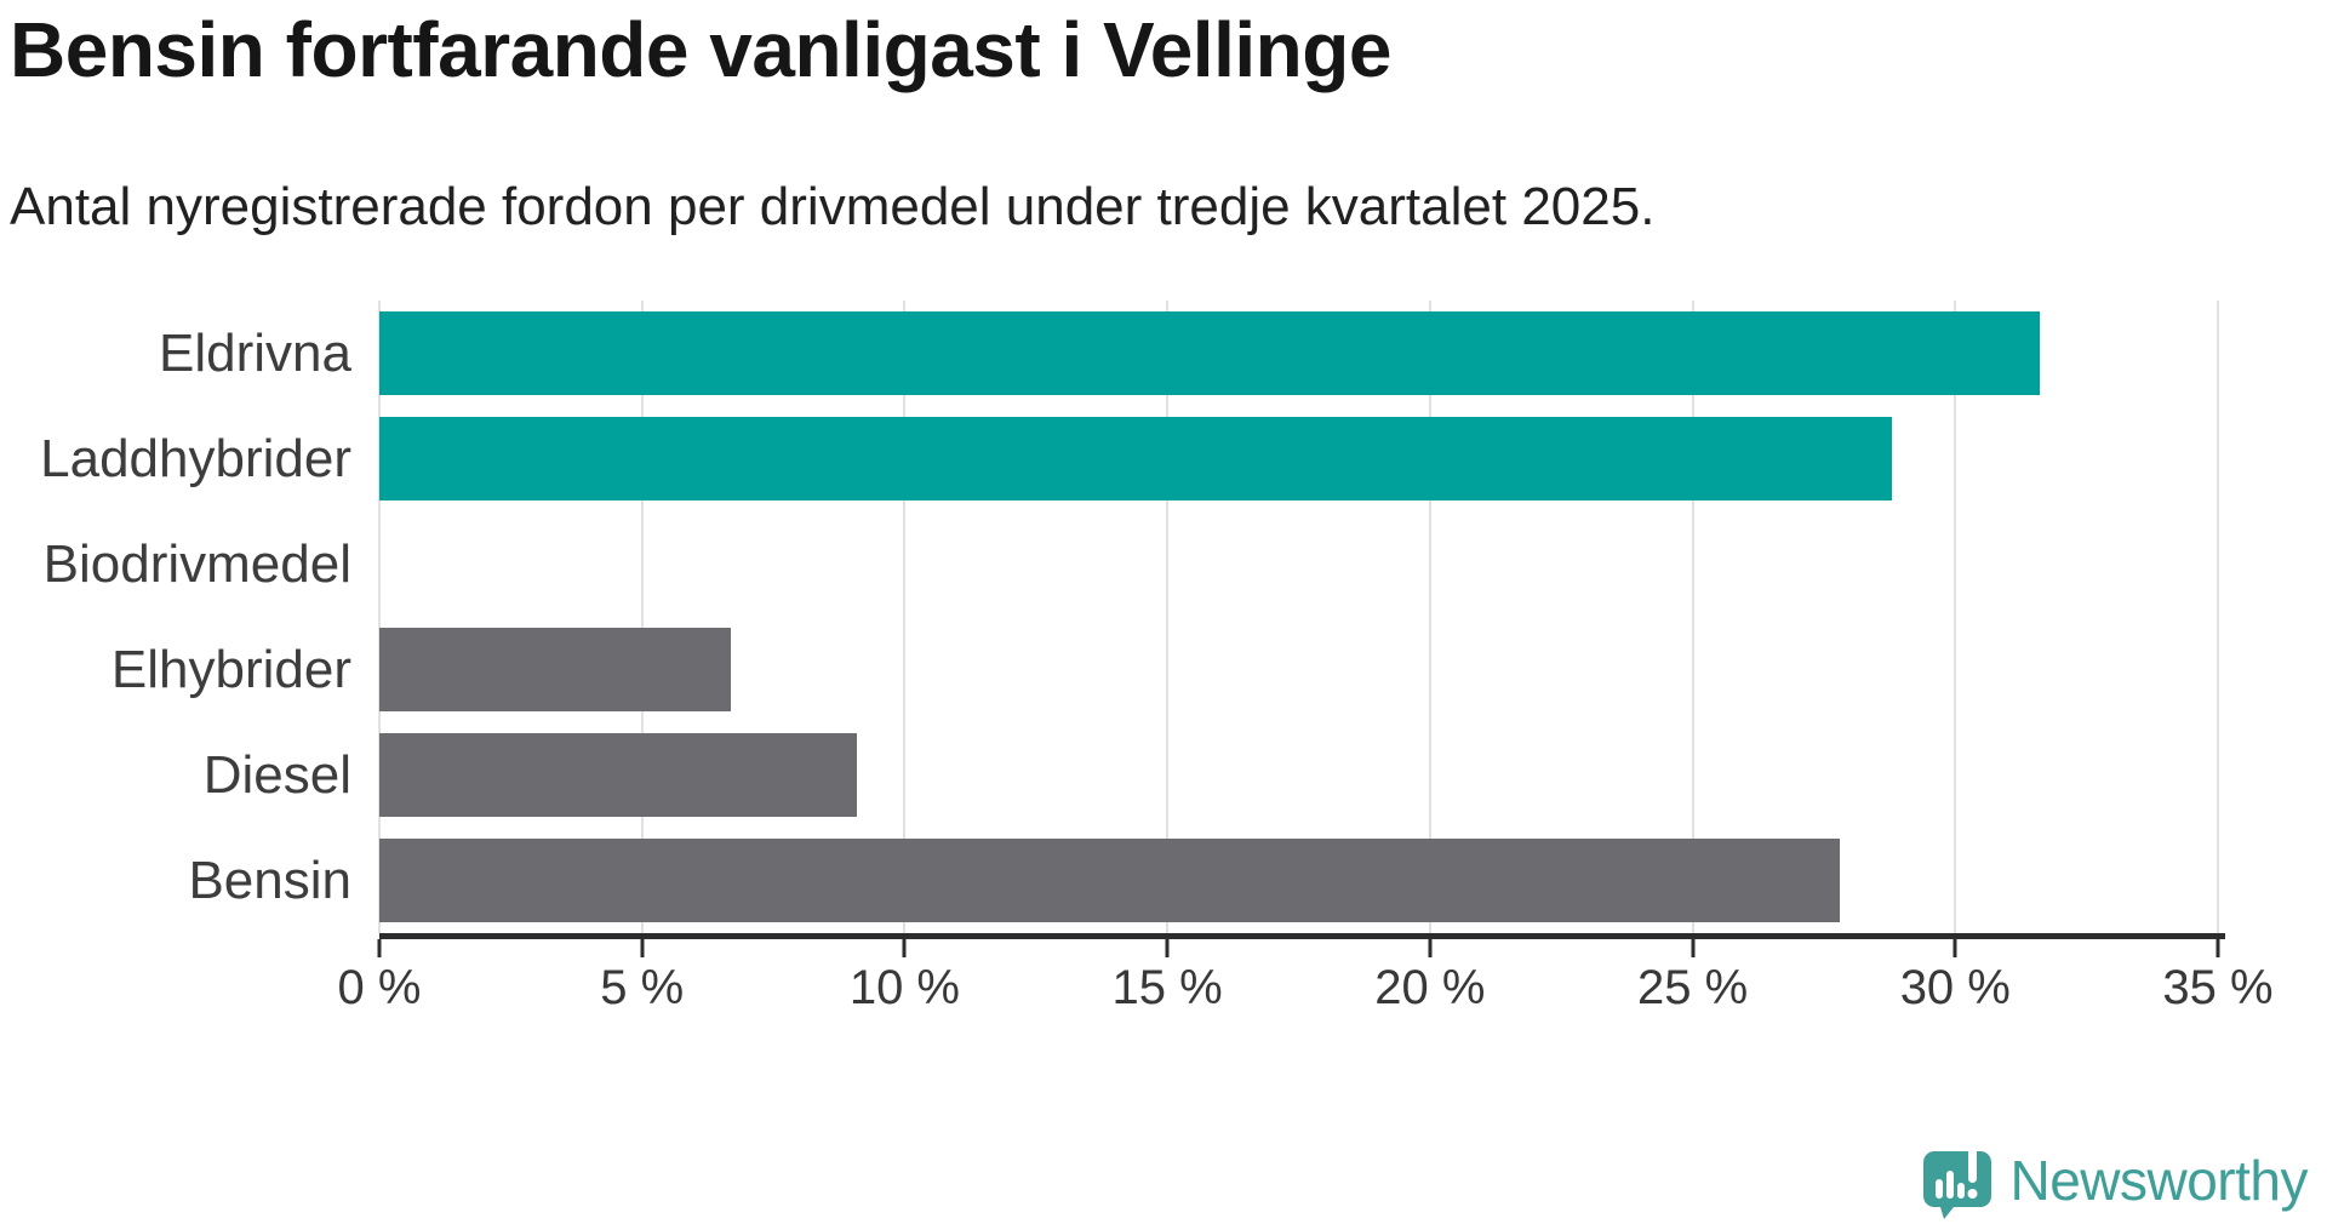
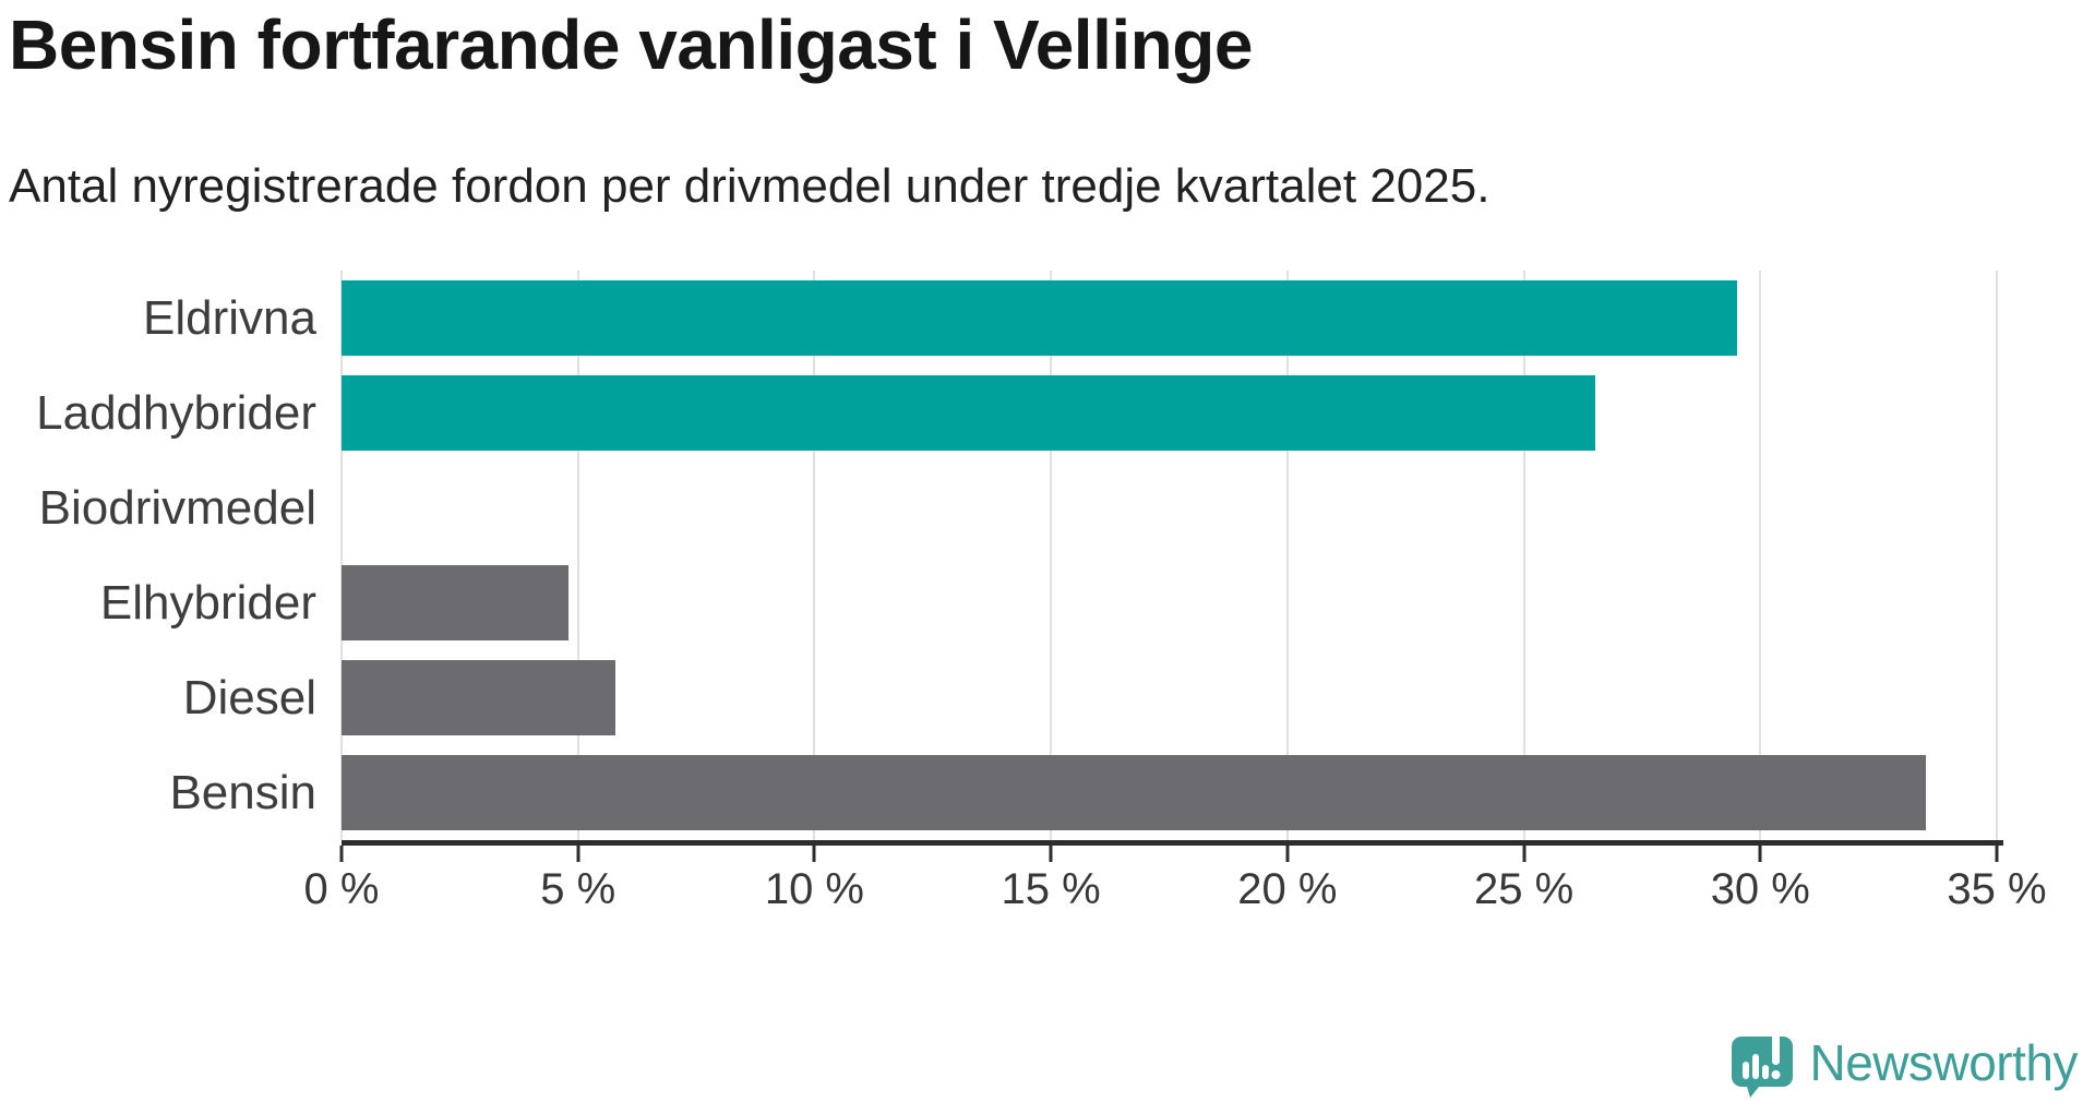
Eldrivna: 31.6% -> 29.5%
Laddhybrider: 28.8% -> 26.5%
Elhybrider: 6.7% -> 4.8%
Diesel: 9.1% -> 5.8%
Bensin: 27.8% -> 33.5%
